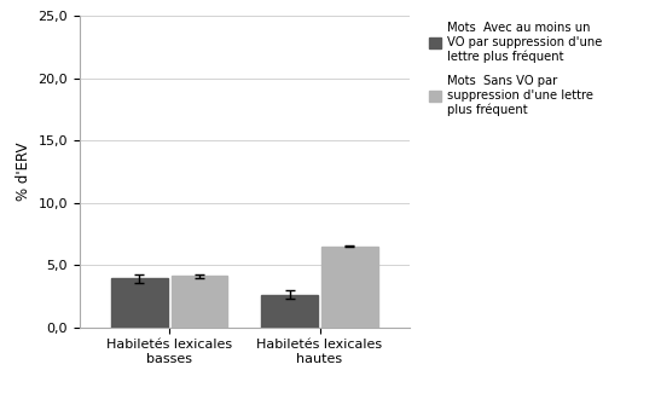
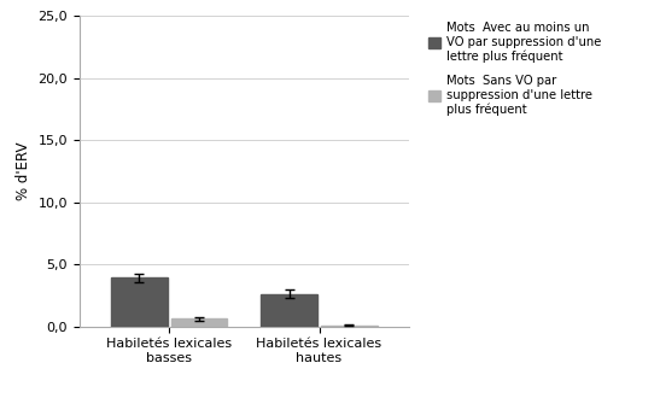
Mots Sans VO par suppression d'une lettre plus fréquent/Habiletés lexicales basses: 4,1 -> 0,6
Mots Sans VO par suppression d'une lettre plus fréquent/Habiletés lexicales hautes: 6,5 -> 0,1
